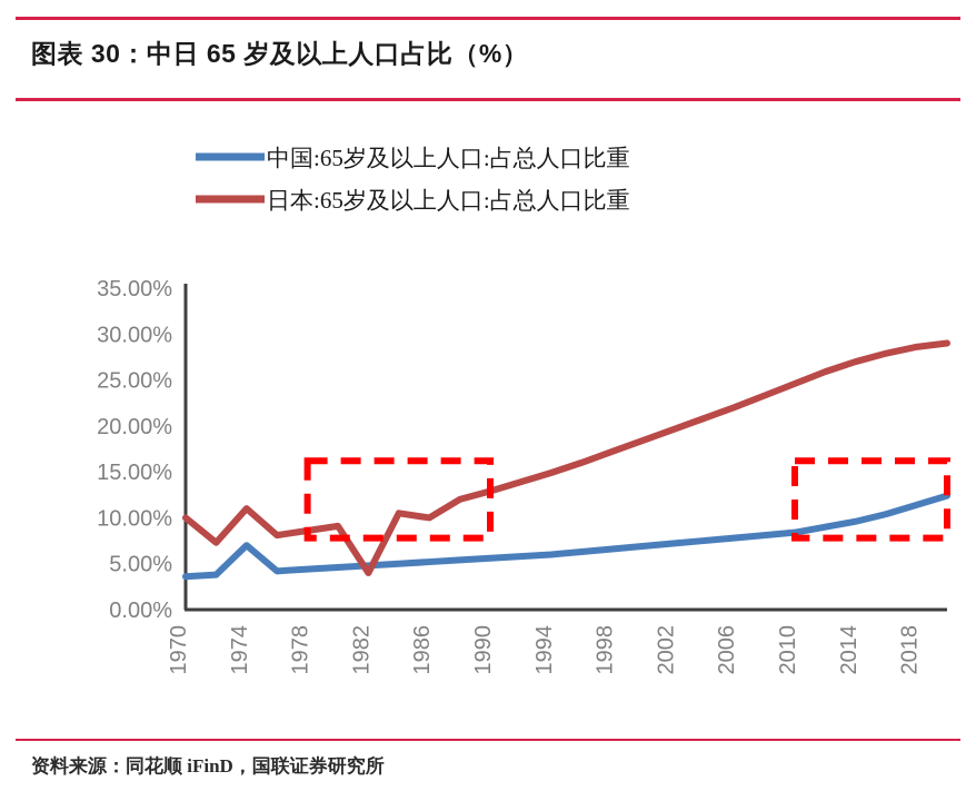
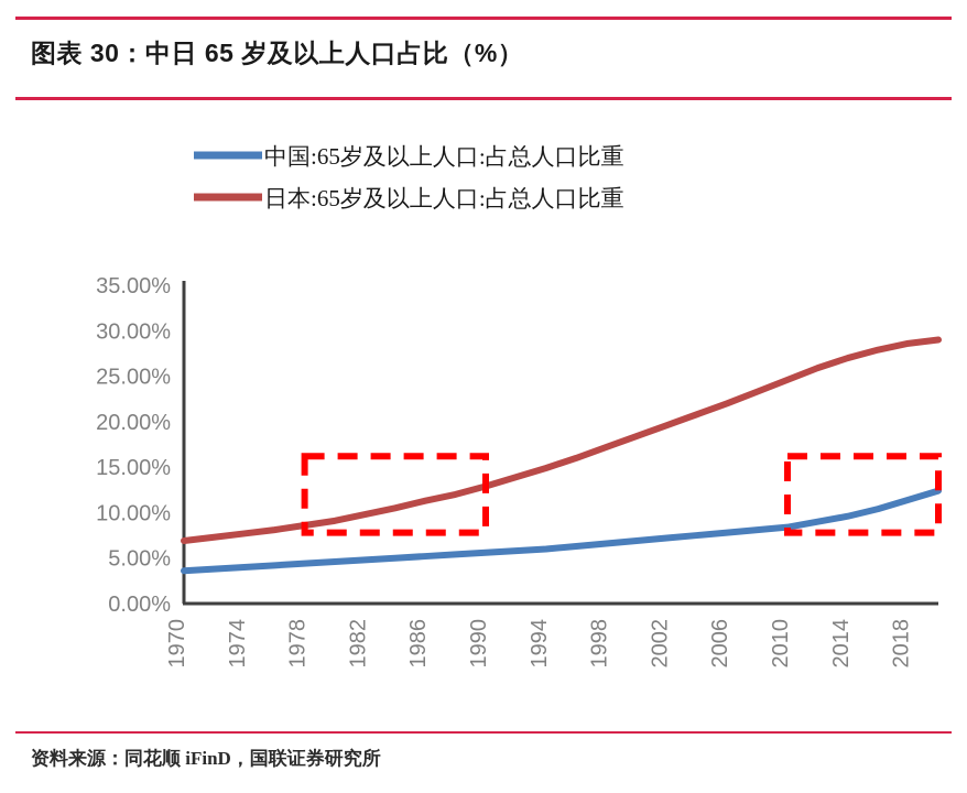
日本:65岁及以上人口:占总人口比重/1970: 10% -> 7%
中国:65岁及以上人口:占总人口比重/1974: 7% -> 4%
日本:65岁及以上人口:占总人口比重/1974: 11% -> 8%
日本:65岁及以上人口:占总人口比重/1982: 4% -> 10%
日本:65岁及以上人口:占总人口比重/1986: 10% -> 11%
